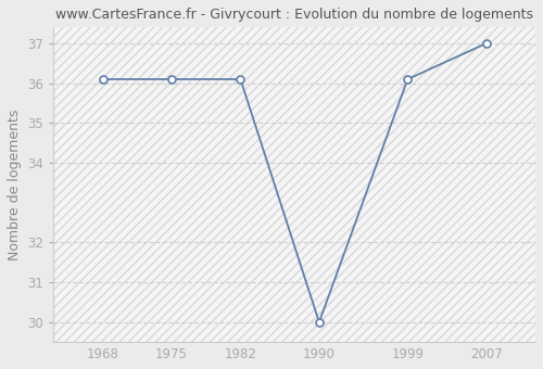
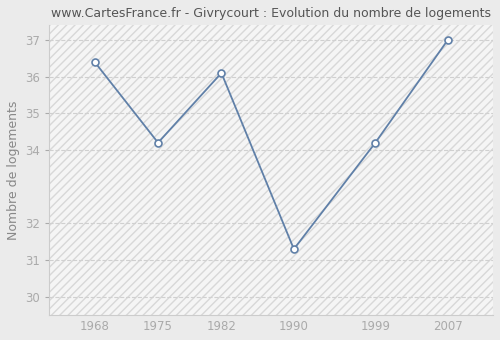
1968: 36.1 -> 36.4
1975: 36.1 -> 34.2
1990: 30.0 -> 31.3
1999: 36.1 -> 34.2
